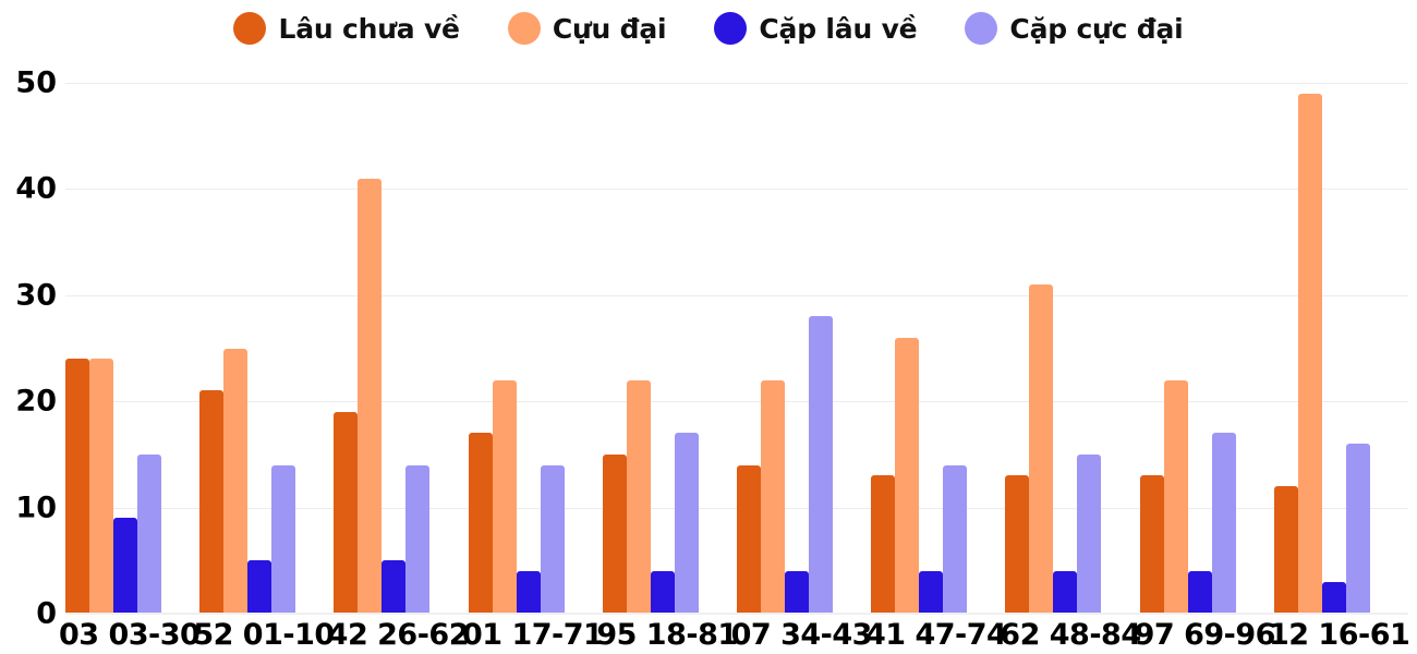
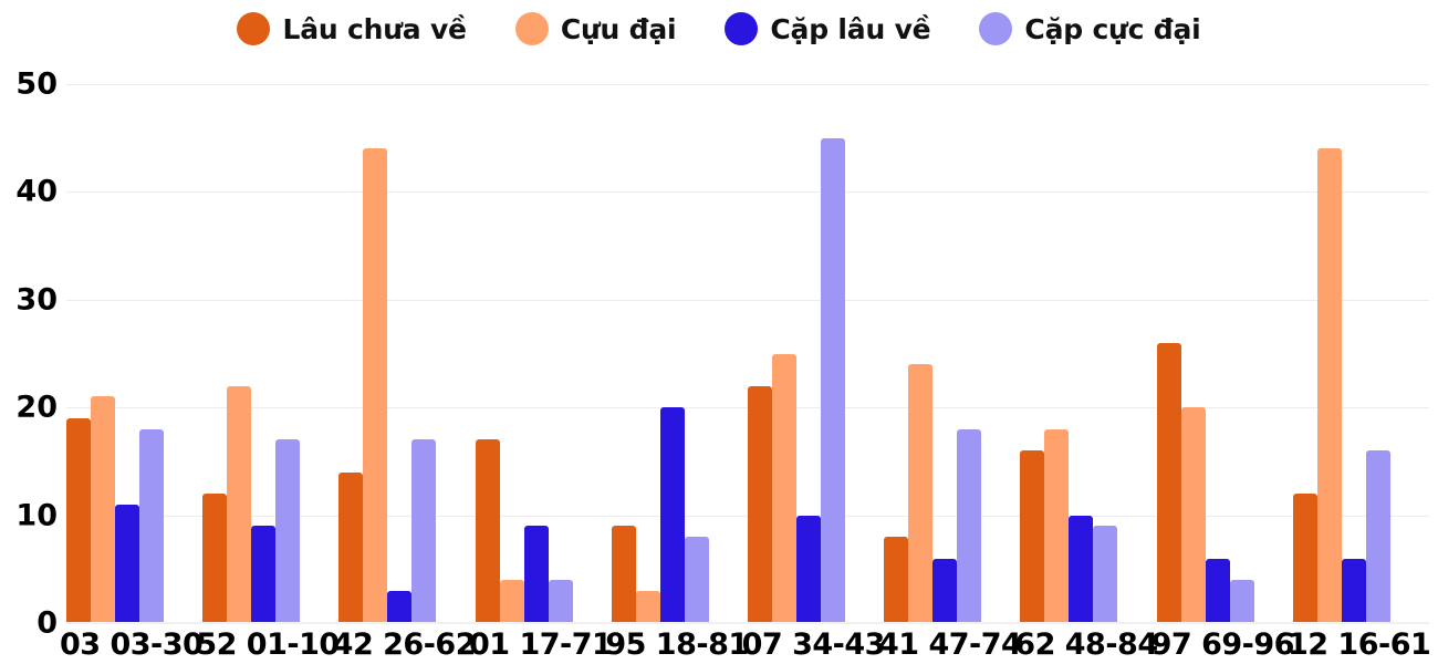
Lâu chưa về/03 03-30: 24 -> 19
Cựu đại/03 03-30: 24 -> 21
Cặp lâu về/03 03-30: 9 -> 11
Cặp cực đại/03 03-30: 15 -> 18
Lâu chưa về/52 01-10: 21 -> 12
Cựu đại/52 01-10: 25 -> 22
Cặp lâu về/52 01-10: 5 -> 9
Cặp cực đại/52 01-10: 14 -> 17
Lâu chưa về/42 26-62: 19 -> 14
Cựu đại/42 26-62: 41 -> 44
Cặp lâu về/42 26-62: 5 -> 3
Cặp cực đại/42 26-62: 14 -> 17
Cựu đại/01 17-71: 22 -> 4
Cặp lâu về/01 17-71: 4 -> 9
Cặp cực đại/01 17-71: 14 -> 4
Lâu chưa về/95 18-81: 15 -> 9
Cựu đại/95 18-81: 22 -> 3
Cặp lâu về/95 18-81: 4 -> 20
Cặp cực đại/95 18-81: 17 -> 8
Lâu chưa về/07 34-43: 14 -> 22
Cựu đại/07 34-43: 22 -> 25
Cặp lâu về/07 34-43: 4 -> 10
Cặp cực đại/07 34-43: 28 -> 45
Lâu chưa về/41 47-74: 13 -> 8
Cựu đại/41 47-74: 26 -> 24
Cặp lâu về/41 47-74: 4 -> 6
Cặp cực đại/41 47-74: 14 -> 18
Lâu chưa về/62 48-84: 13 -> 16
Cựu đại/62 48-84: 31 -> 18
Cặp lâu về/62 48-84: 4 -> 10
Cặp cực đại/62 48-84: 15 -> 9
Lâu chưa về/97 69-96: 13 -> 26
Cựu đại/97 69-96: 22 -> 20
Cặp lâu về/97 69-96: 4 -> 6
Cặp cực đại/97 69-96: 17 -> 4
Cựu đại/12 16-61: 49 -> 44
Cặp lâu về/12 16-61: 3 -> 6
